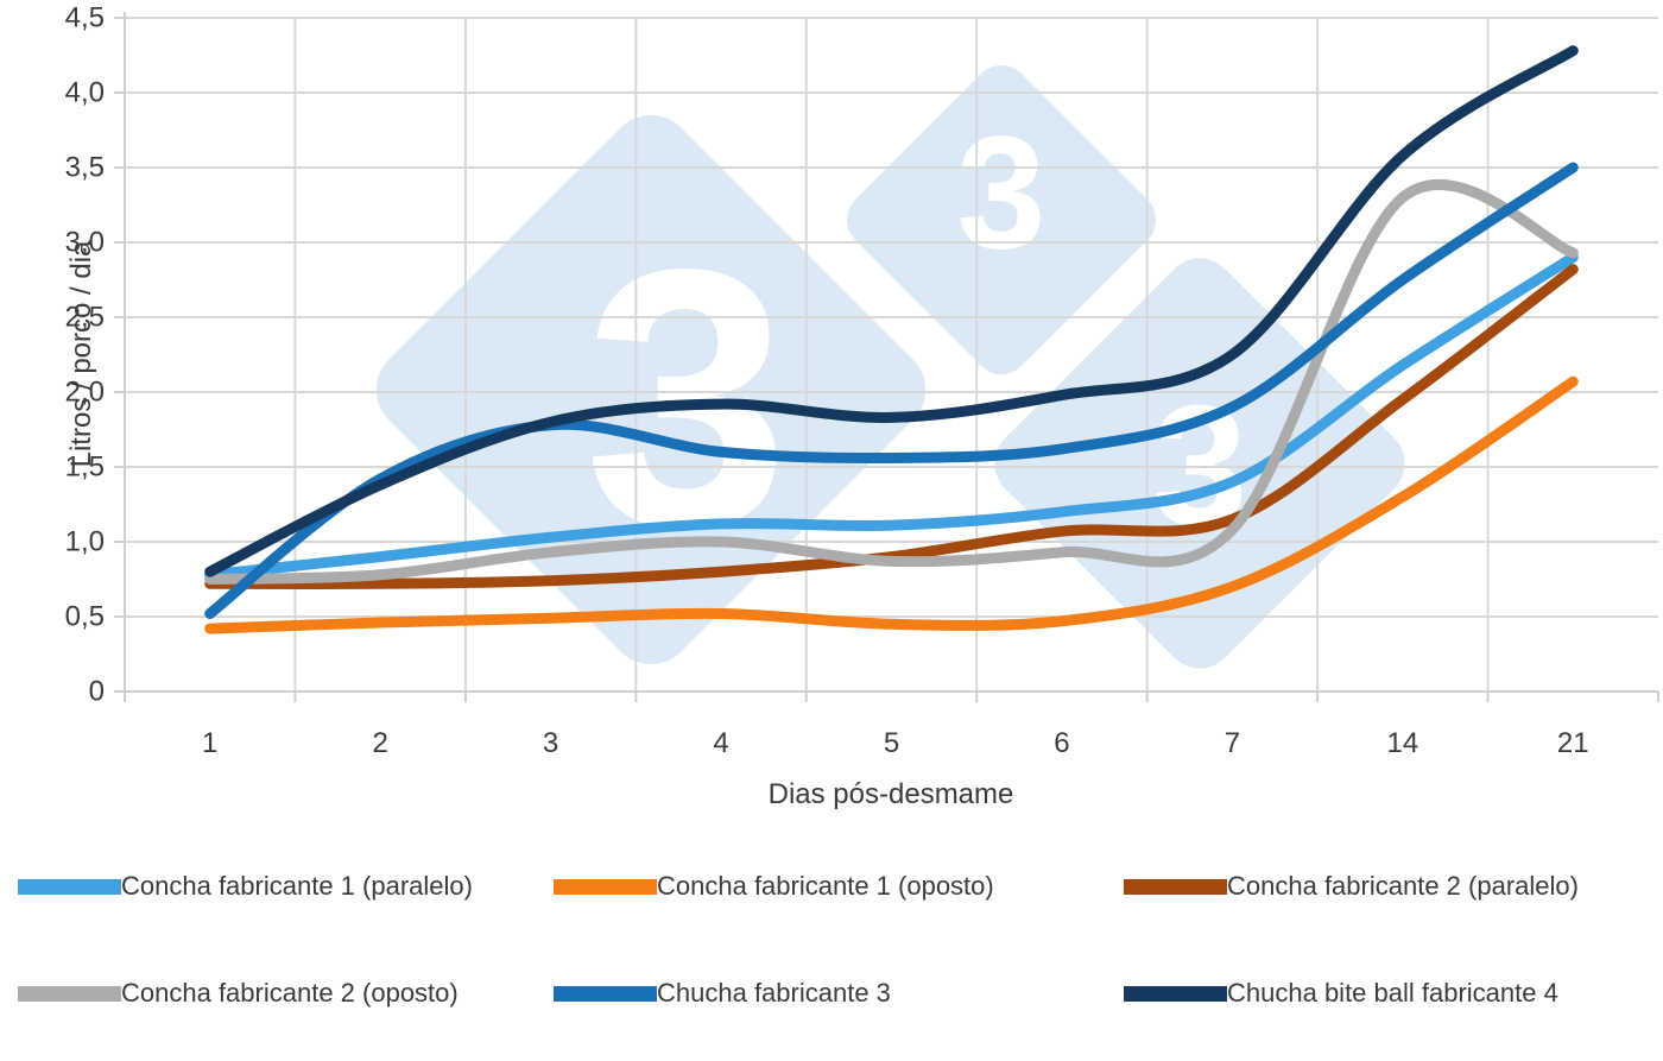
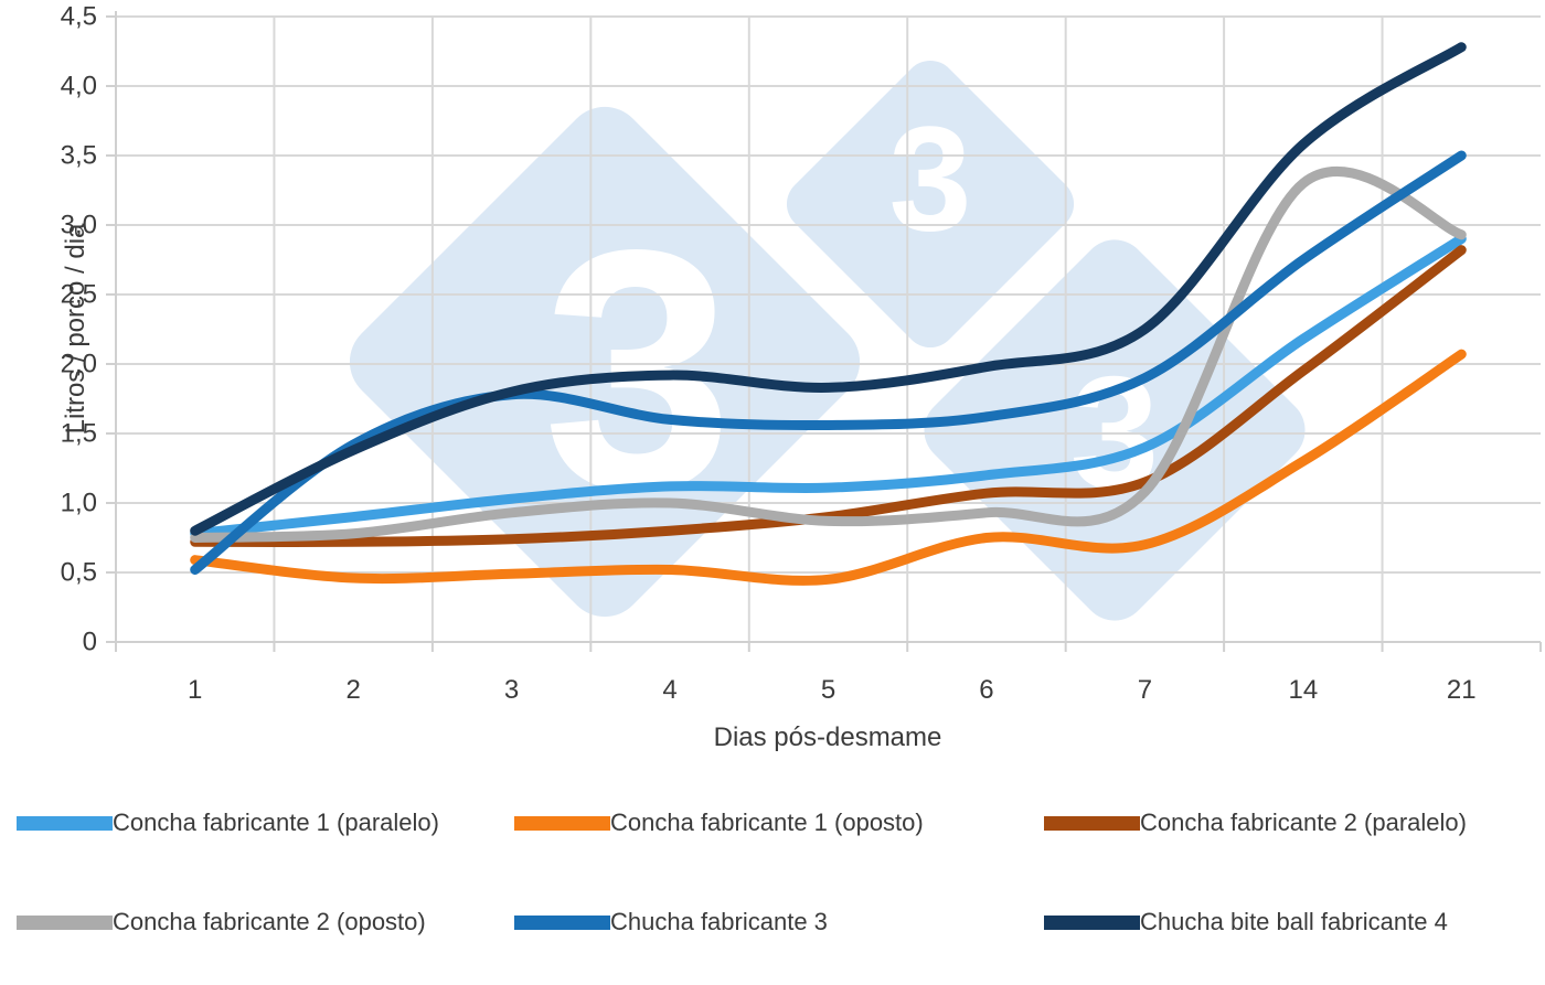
Concha fabricante 1 (oposto)/1: 0,42 -> 0,59
Concha fabricante 1 (oposto)/6: 0,47 -> 0,75
